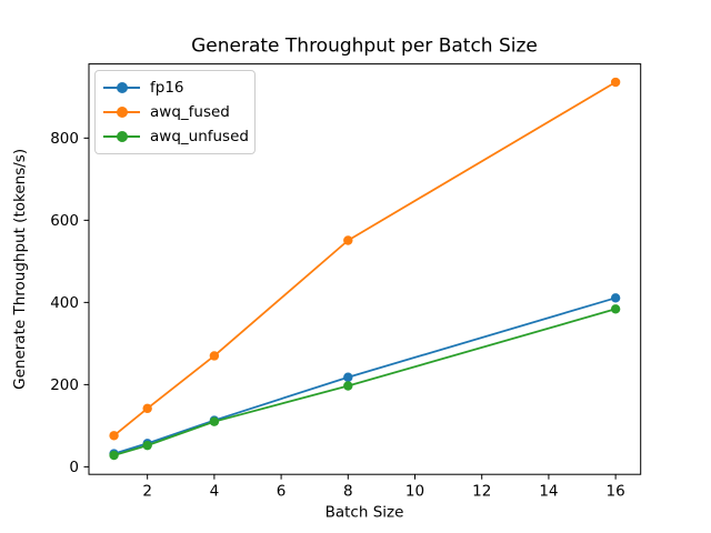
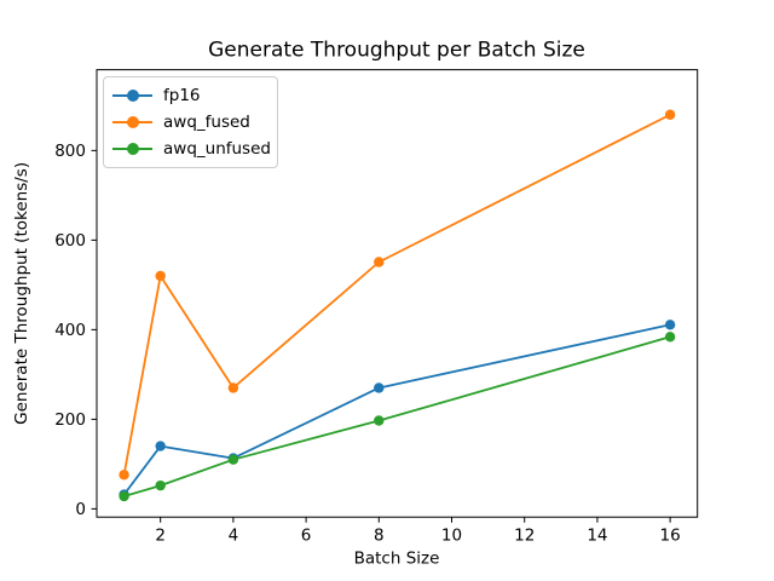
fp16/2: 60 -> 140
awq_fused/2: 140 -> 520
fp16/8: 220 -> 270
awq_fused/16: 940 -> 880
